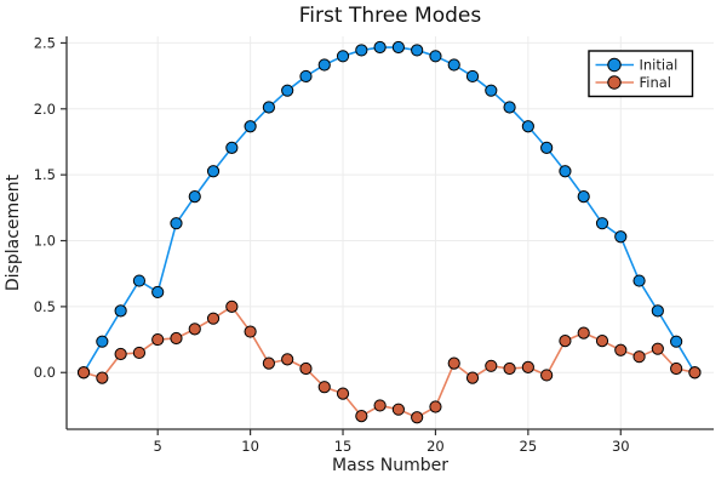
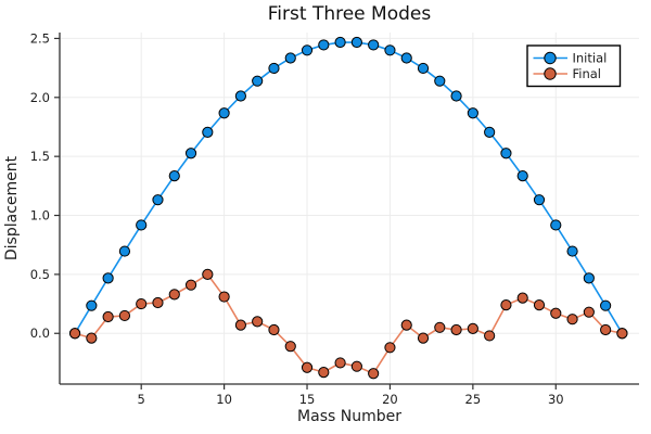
Initial/5: 0.61 -> 0.92
Final/15: -0.16 -> -0.29
Final/20: -0.26 -> -0.12
Initial/30: 1.03 -> 0.92
